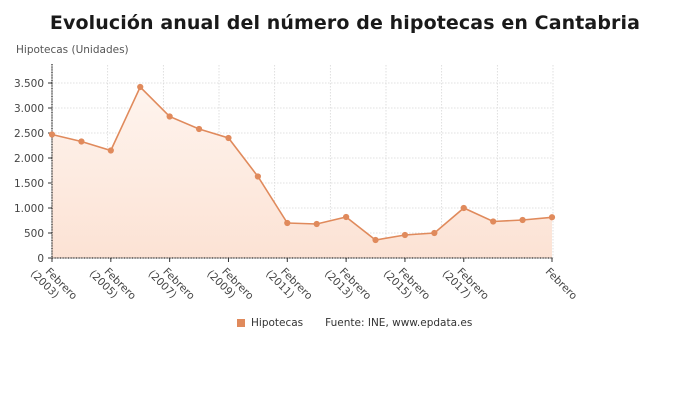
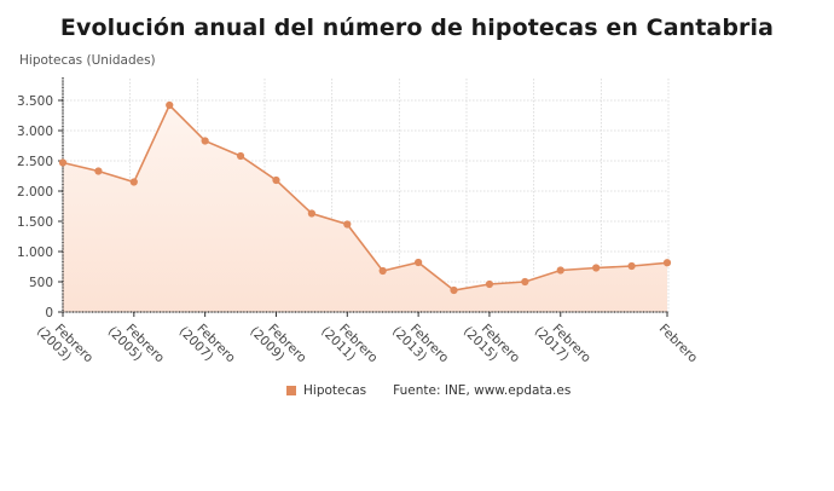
Febrero (2009): 2400 -> 2200
Febrero (2011): 700 -> 1400
Febrero (2017): 1000 -> 700
